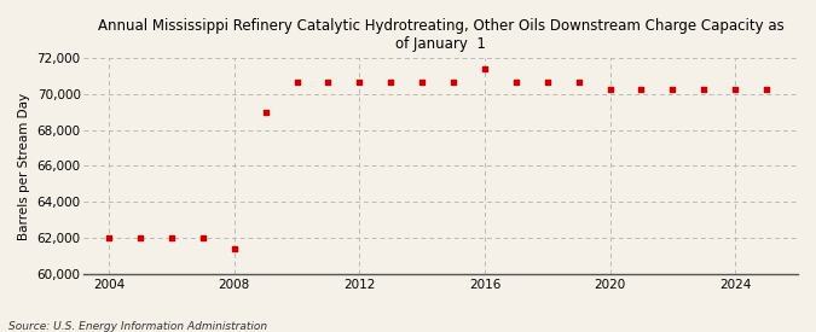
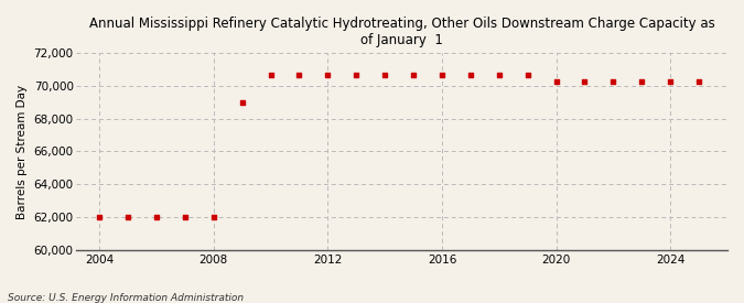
2008: 61,400 -> 62,000
2016: 71,400 -> 70,700
